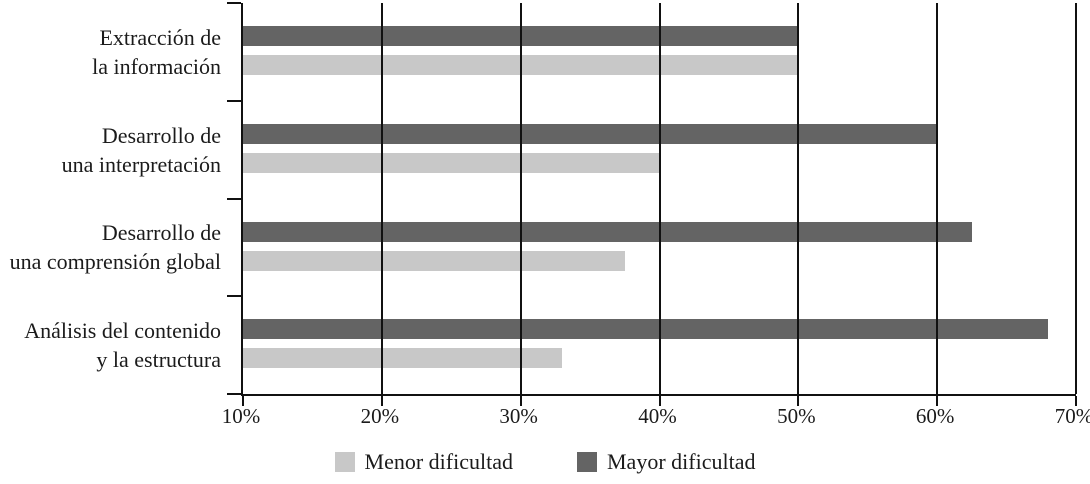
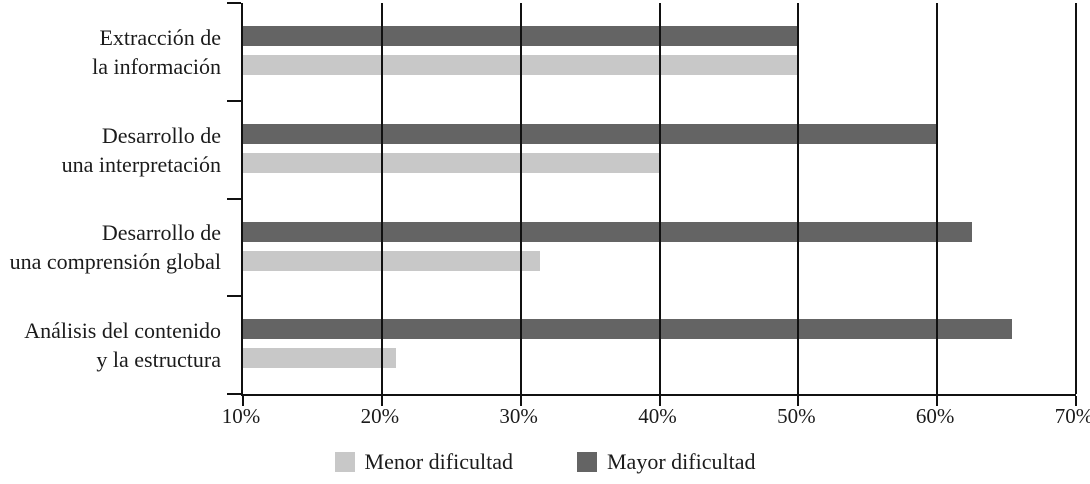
Menor dificultad/Desarrollo de una comprensión global: 37.5% -> 31.4%
Mayor dificultad/Análisis del contenido y la estructura: 68.0% -> 65.4%
Menor dificultad/Análisis del contenido y la estructura: 33.0% -> 21.0%
